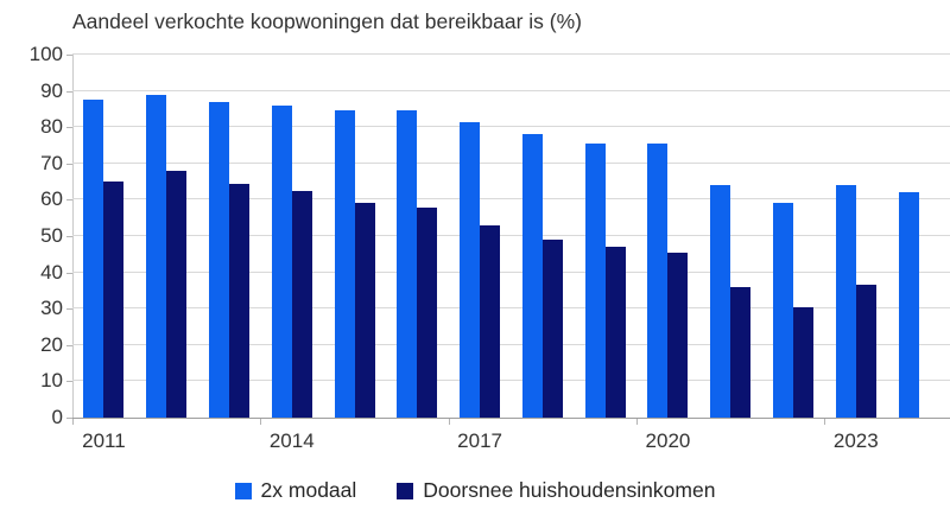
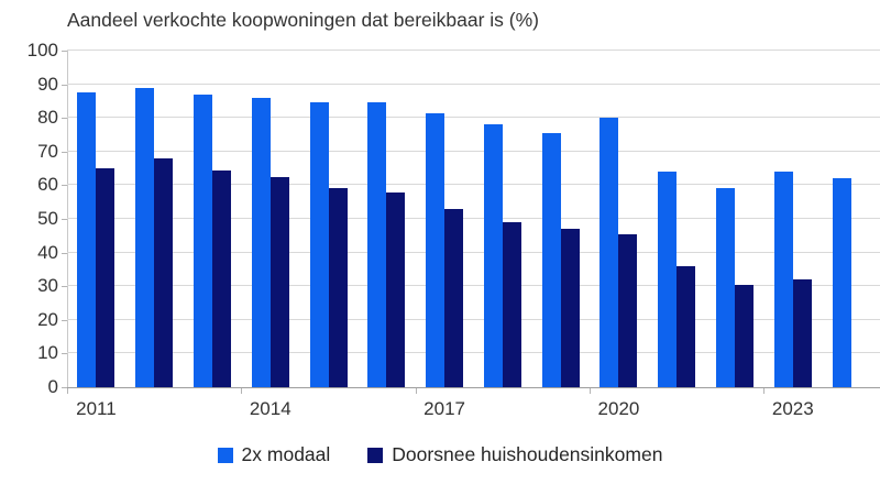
2x modaal/2020: 76 -> 80
Doorsnee huishoudensinkomen/2023: 36 -> 32
